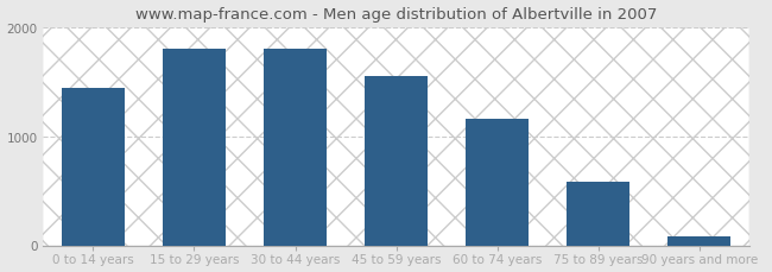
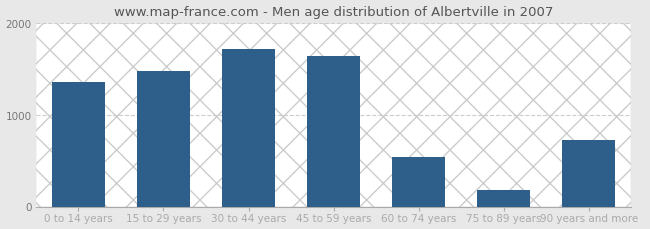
0 to 14 years: 1450 -> 1360
15 to 29 years: 1800 -> 1480
30 to 44 years: 1800 -> 1720
45 to 59 years: 1560 -> 1640
60 to 74 years: 1160 -> 540
75 to 89 years: 580 -> 180
90 years and more: 80 -> 720
